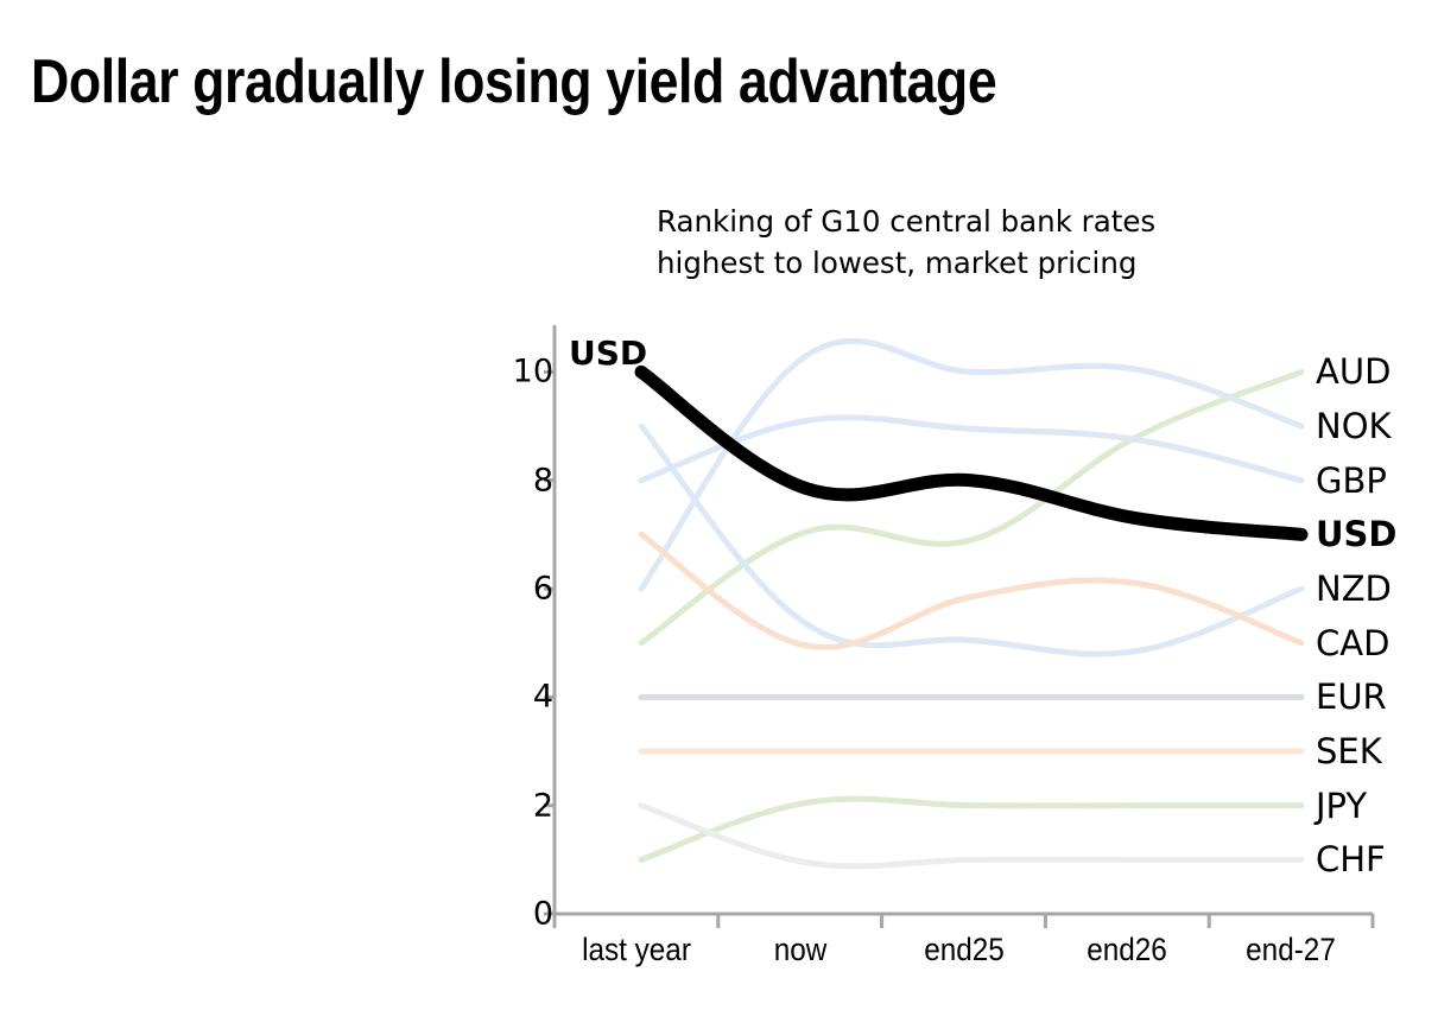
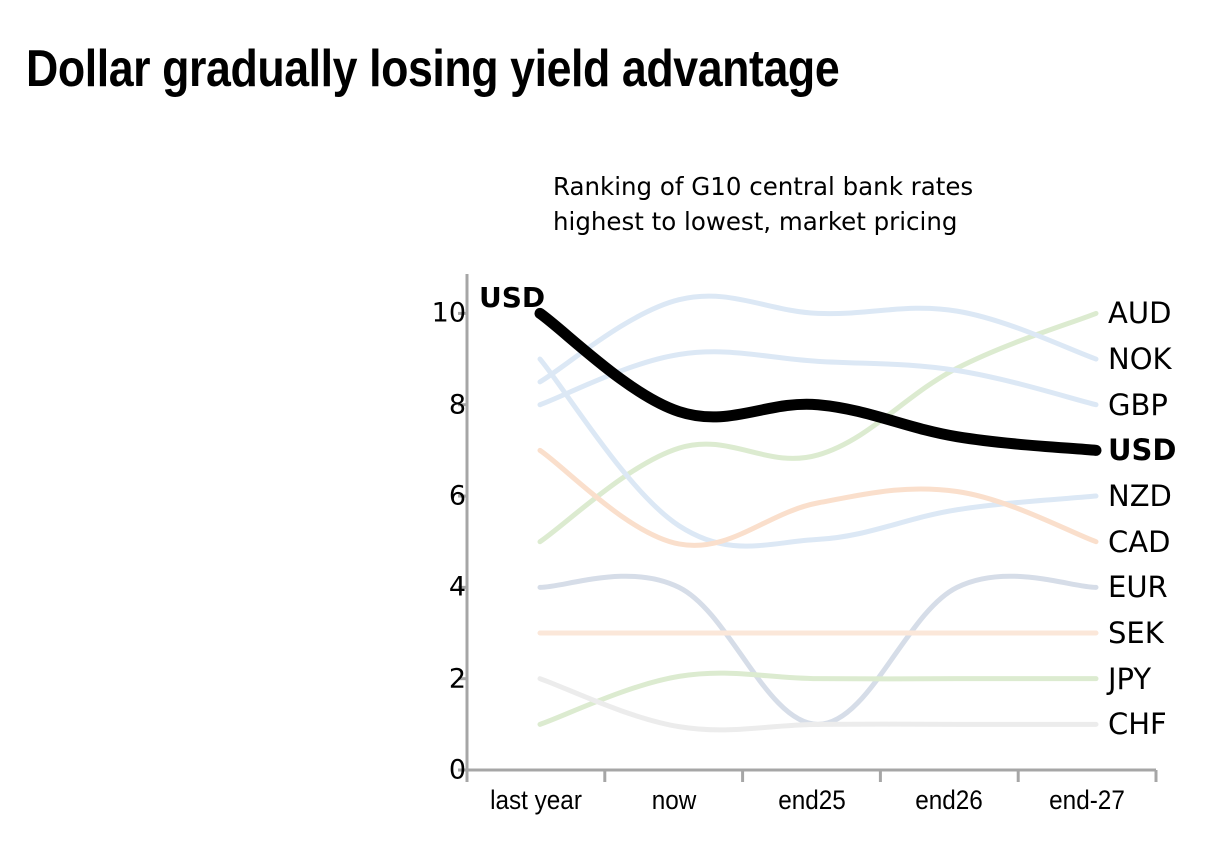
NOK/last year: 6.0 -> 8.5
EUR/end25: 4 -> 1
NZD/end26: 4.8 -> 5.7
